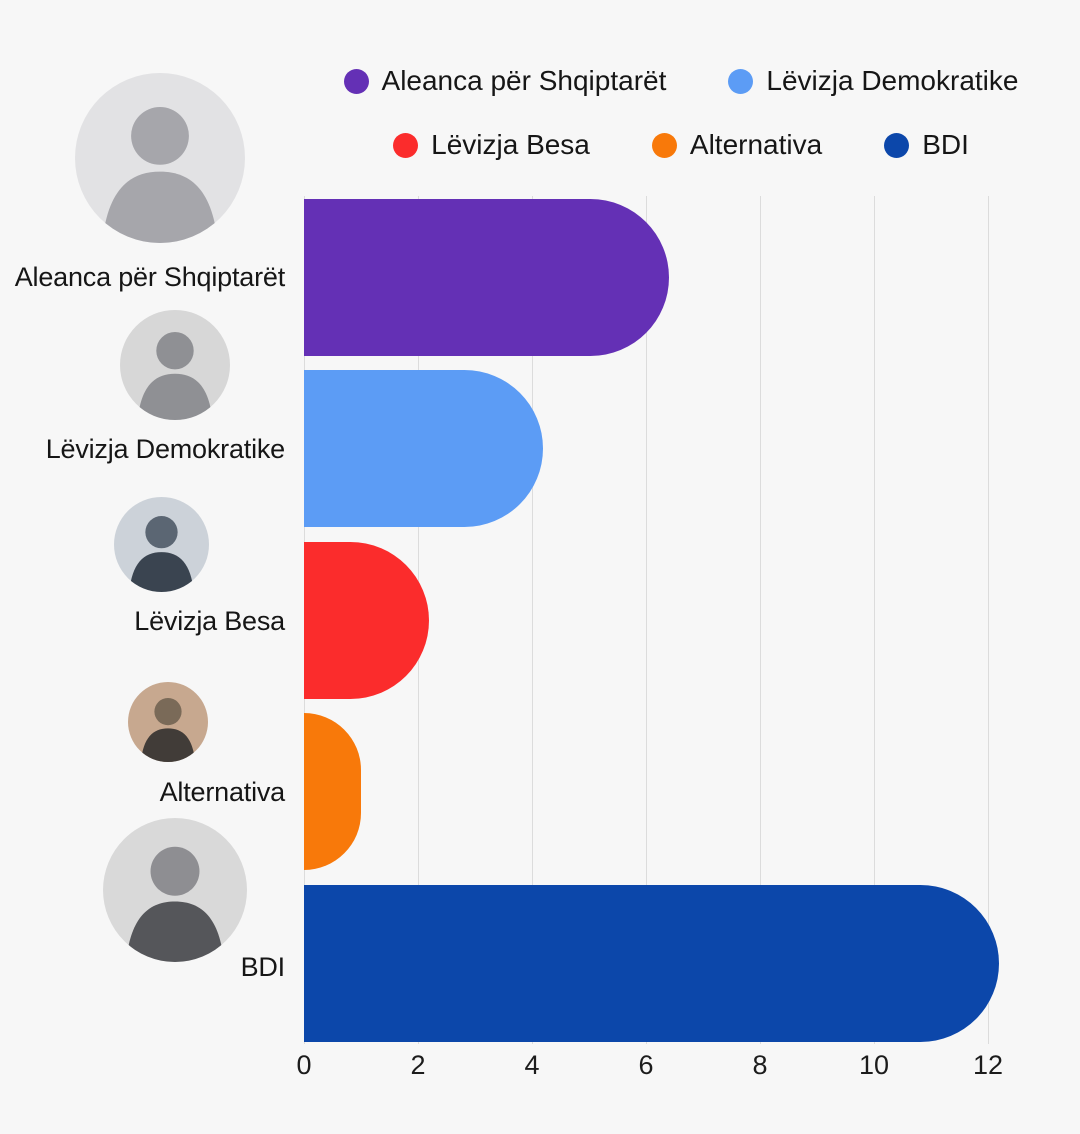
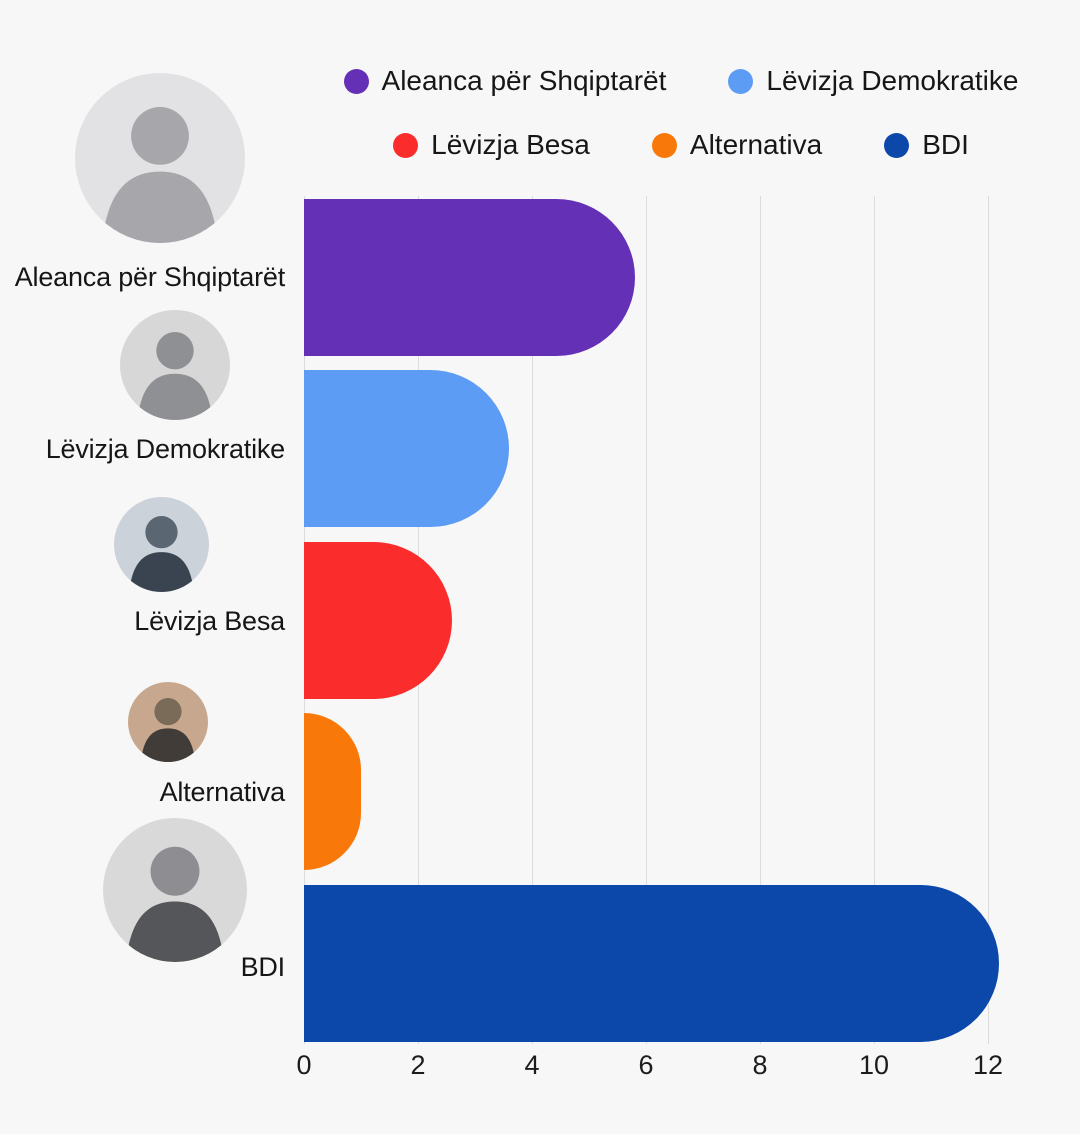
Aleanca për Shqiptarët: 6.4 -> 5.8
Lëvizja Demokratike: 4.2 -> 3.6
Lëvizja Besa: 2.2 -> 2.6
